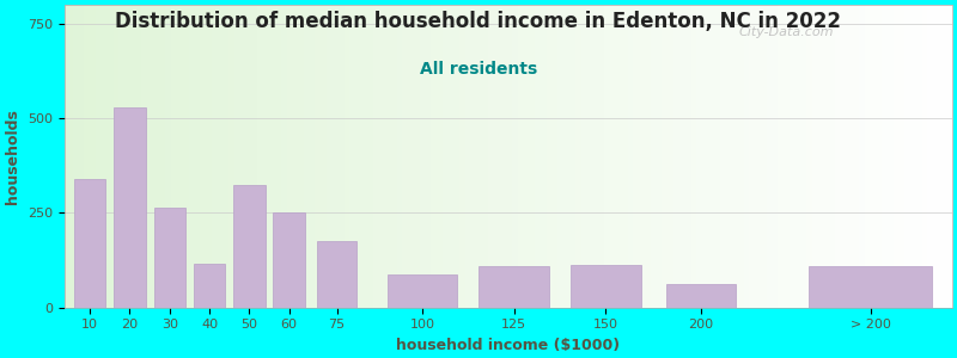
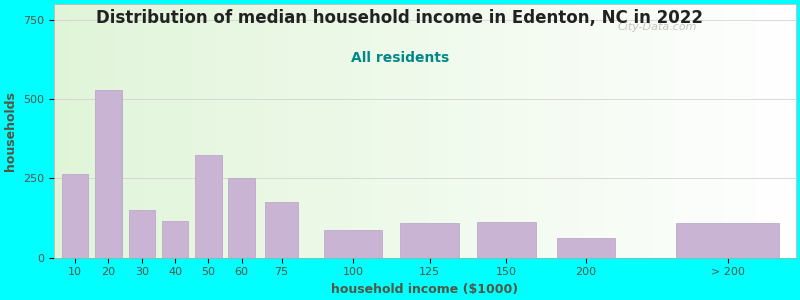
10: 340 -> 265
30: 265 -> 150
